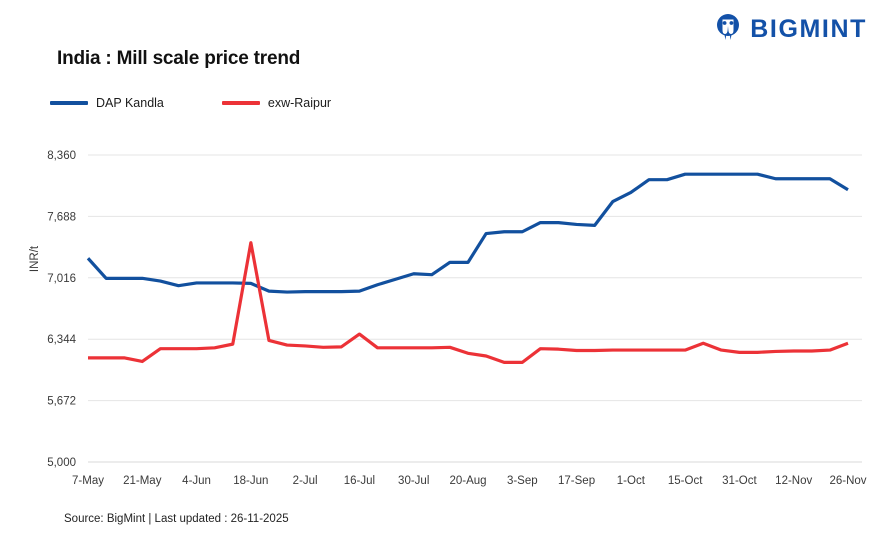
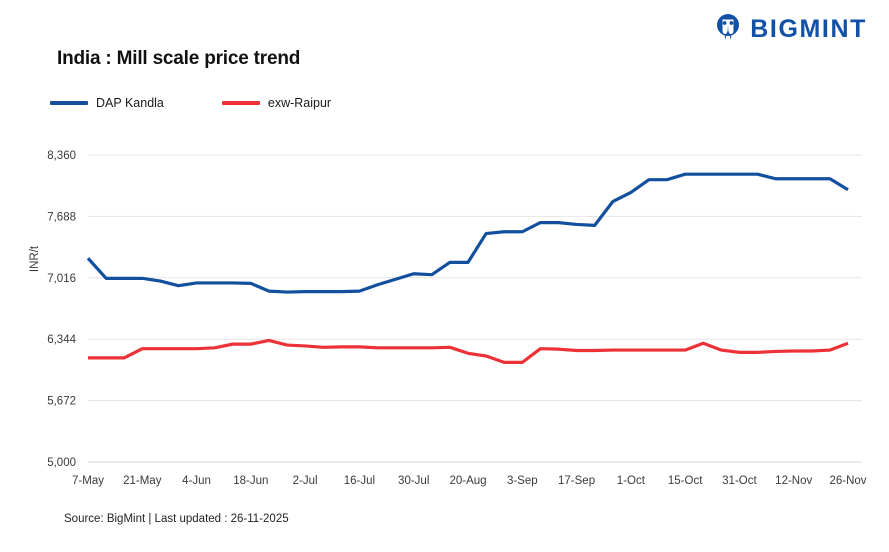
exw-Raipur/21-May: 6100 -> 6200
exw-Raipur/18-Jun: 7400 -> 6300
exw-Raipur/16-Jul: 6400 -> 6300
